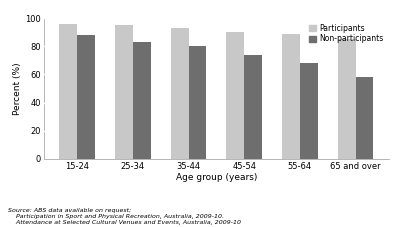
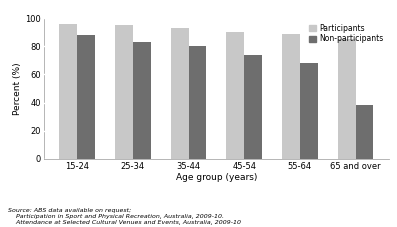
Non-participants/65 and over: 58 -> 38
